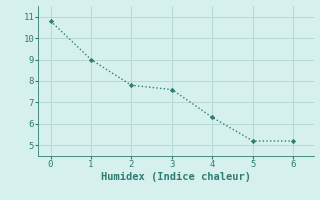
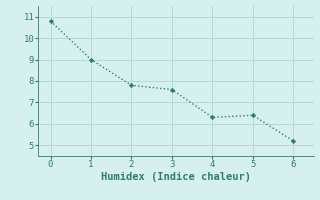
5: 5.2 -> 6.4
